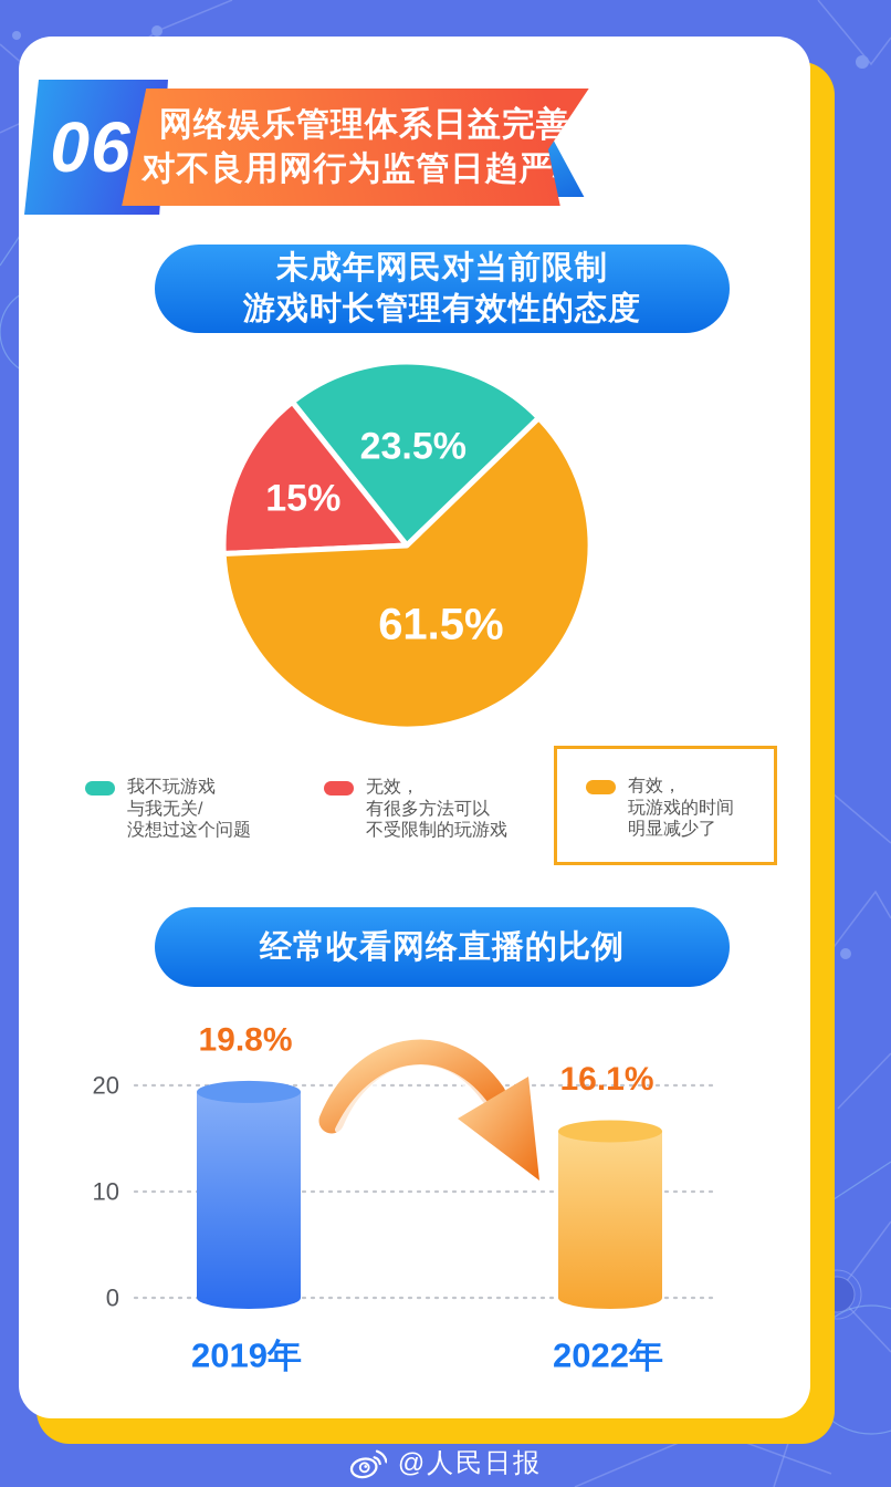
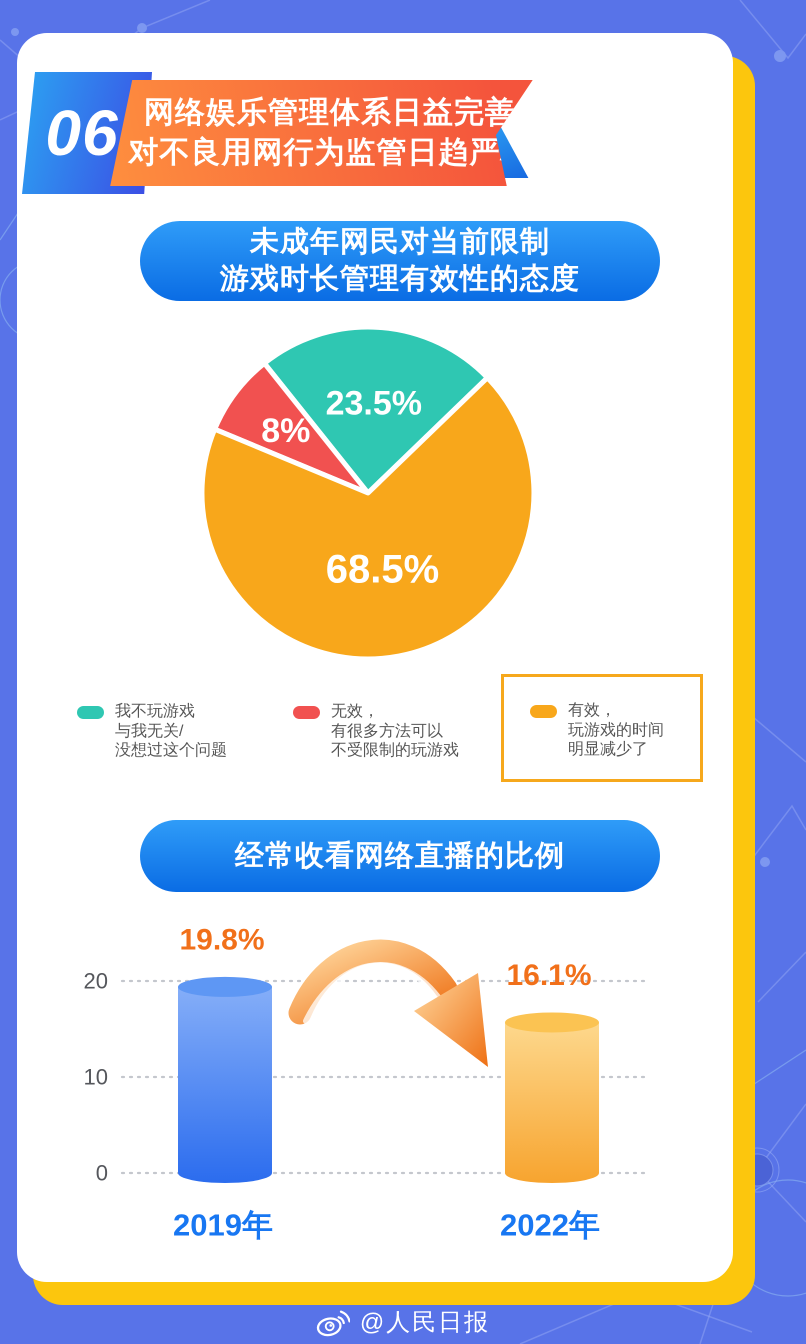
未成年网民对当前限制游戏时长管理有效性的态度/无效，有很多方法可以不受限制的玩游戏: 15% -> 8%
未成年网民对当前限制游戏时长管理有效性的态度/有效，玩游戏的时间明显减少了: 61.5% -> 68.5%
